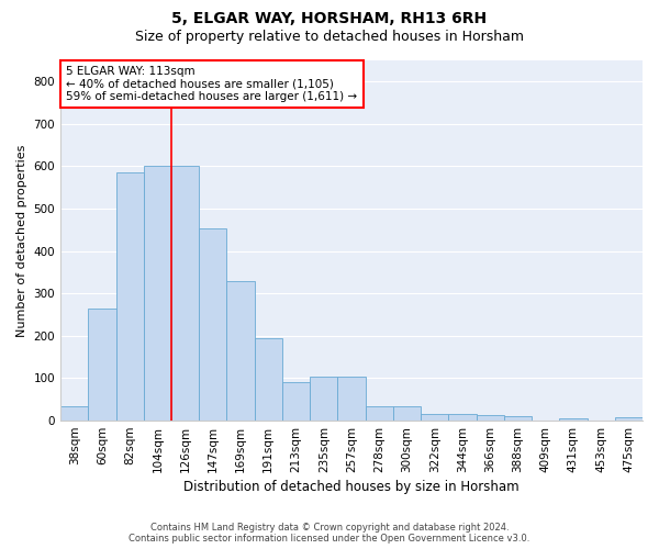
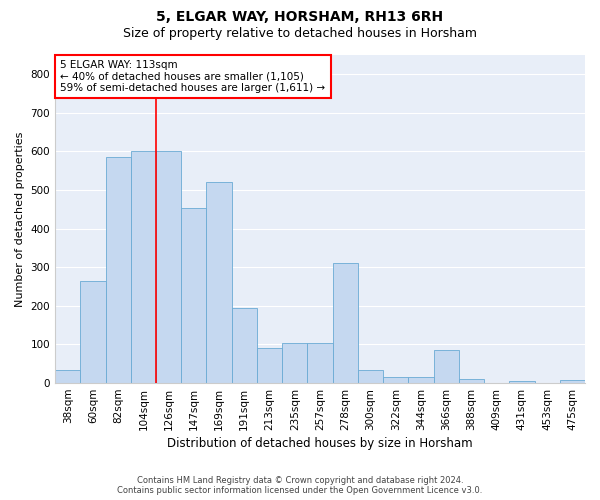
169sqm: 330 -> 520
278sqm: 35 -> 310
366sqm: 13 -> 85
